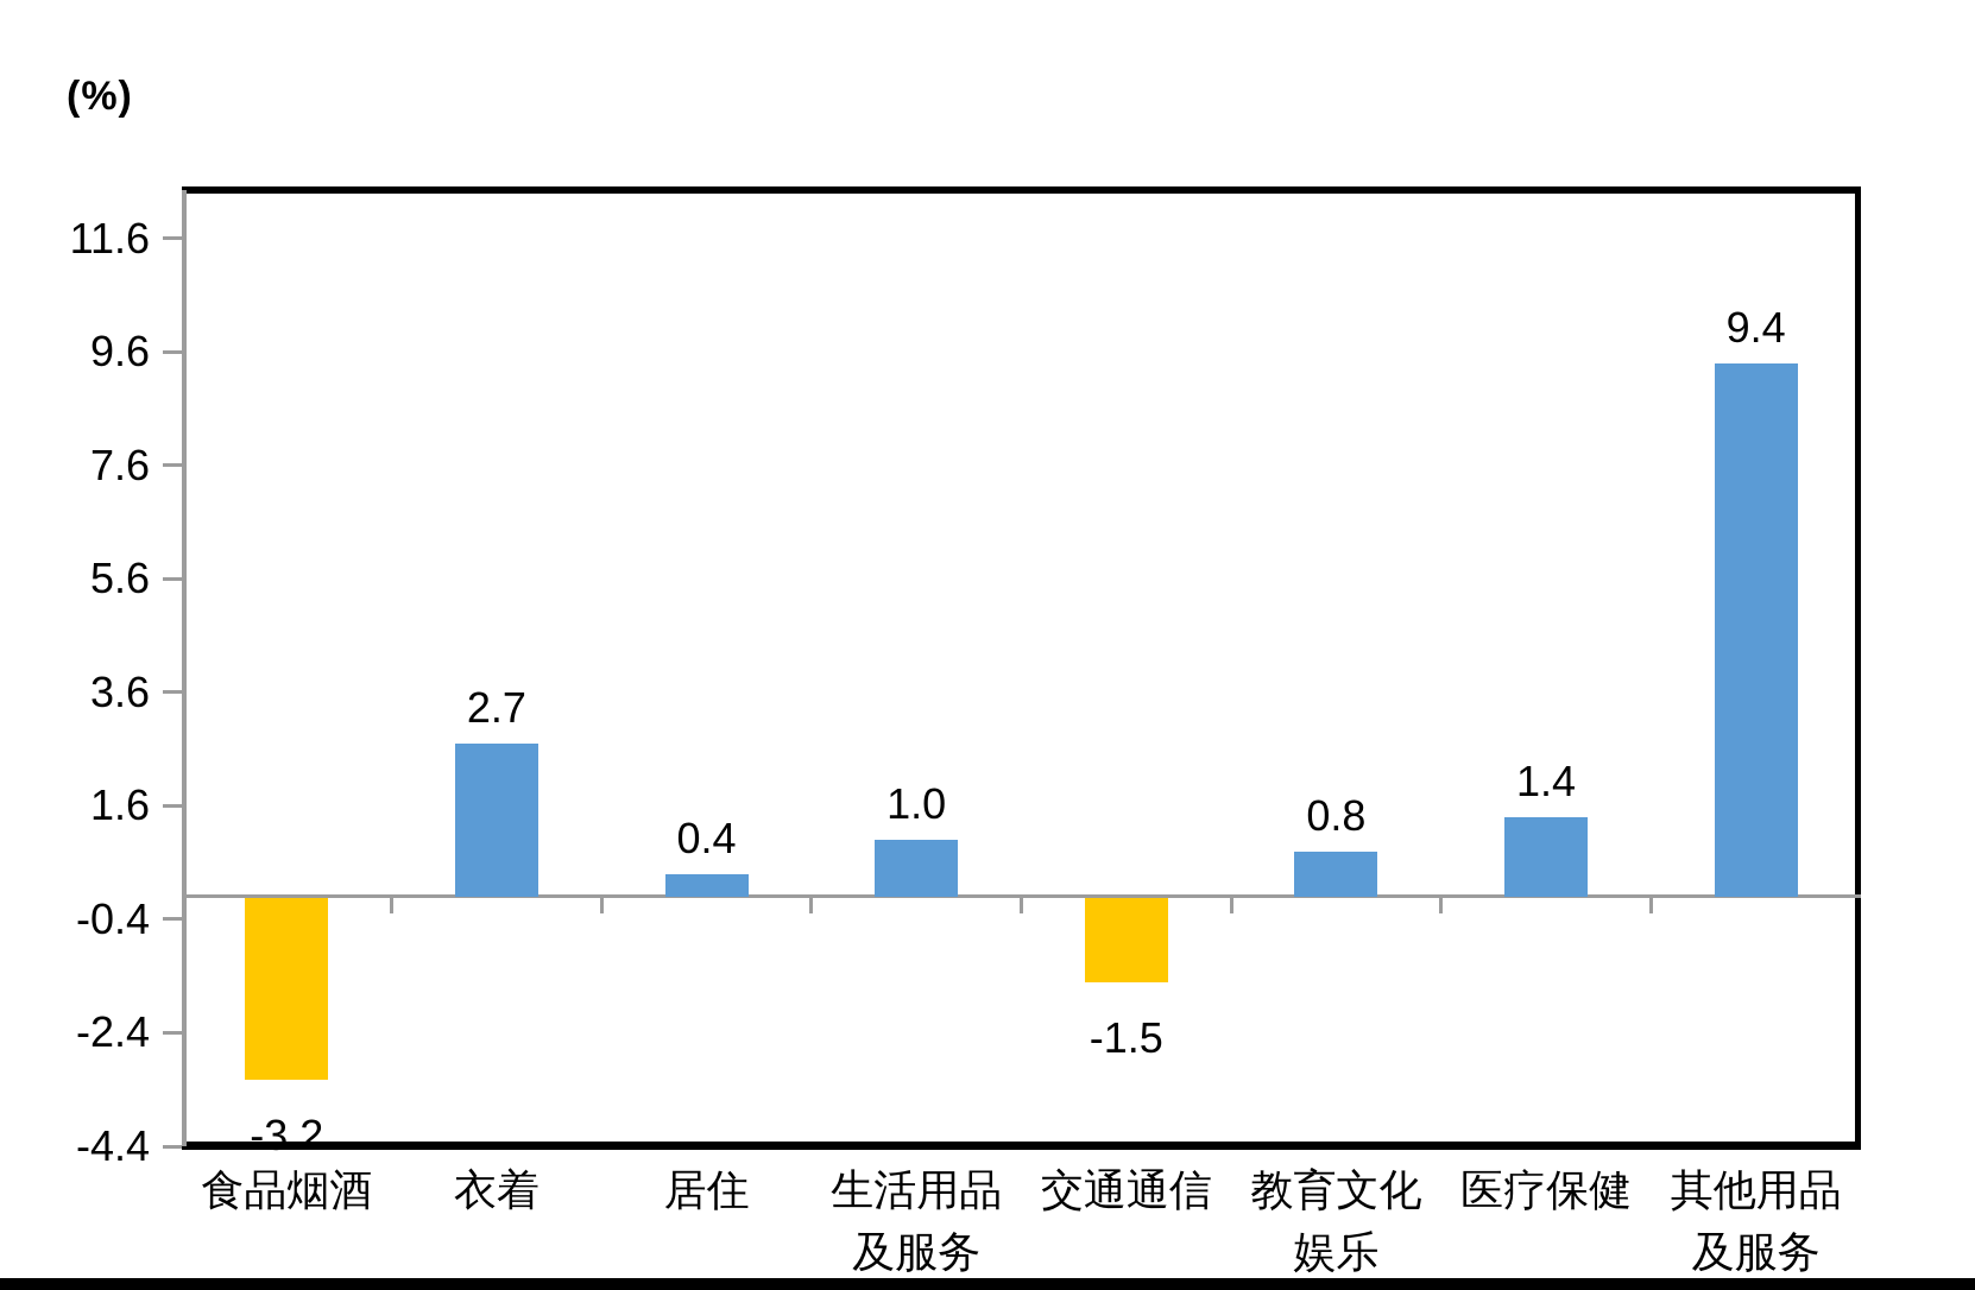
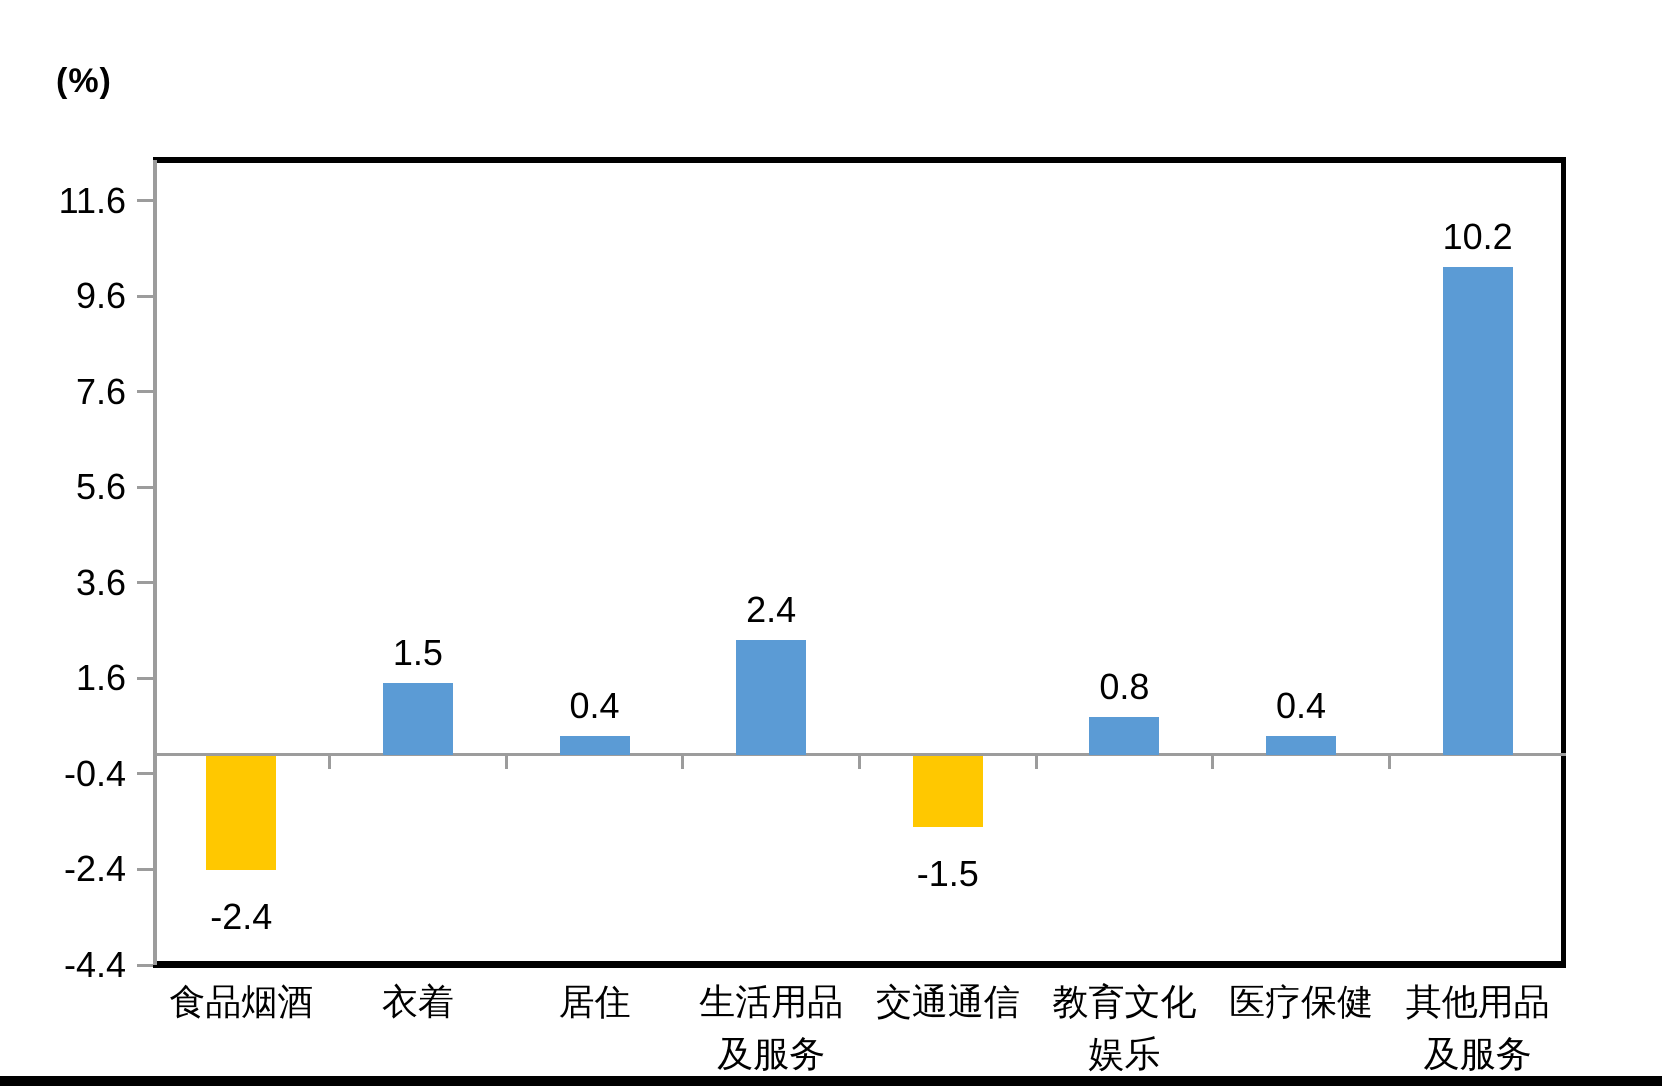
食品烟酒: -3.2 -> -2.4
衣着: 2.7 -> 1.5
生活用品及服务: 1.0 -> 2.4
医疗保健: 1.4 -> 0.4
其他用品及服务: 9.4 -> 10.2
